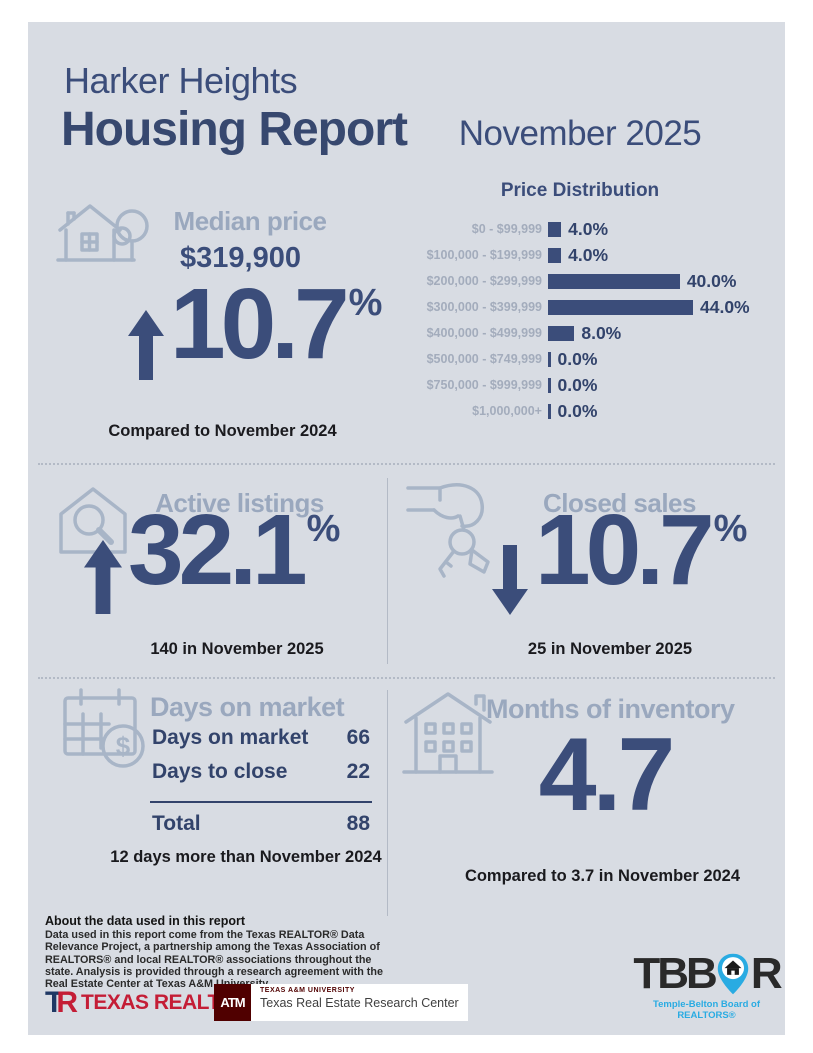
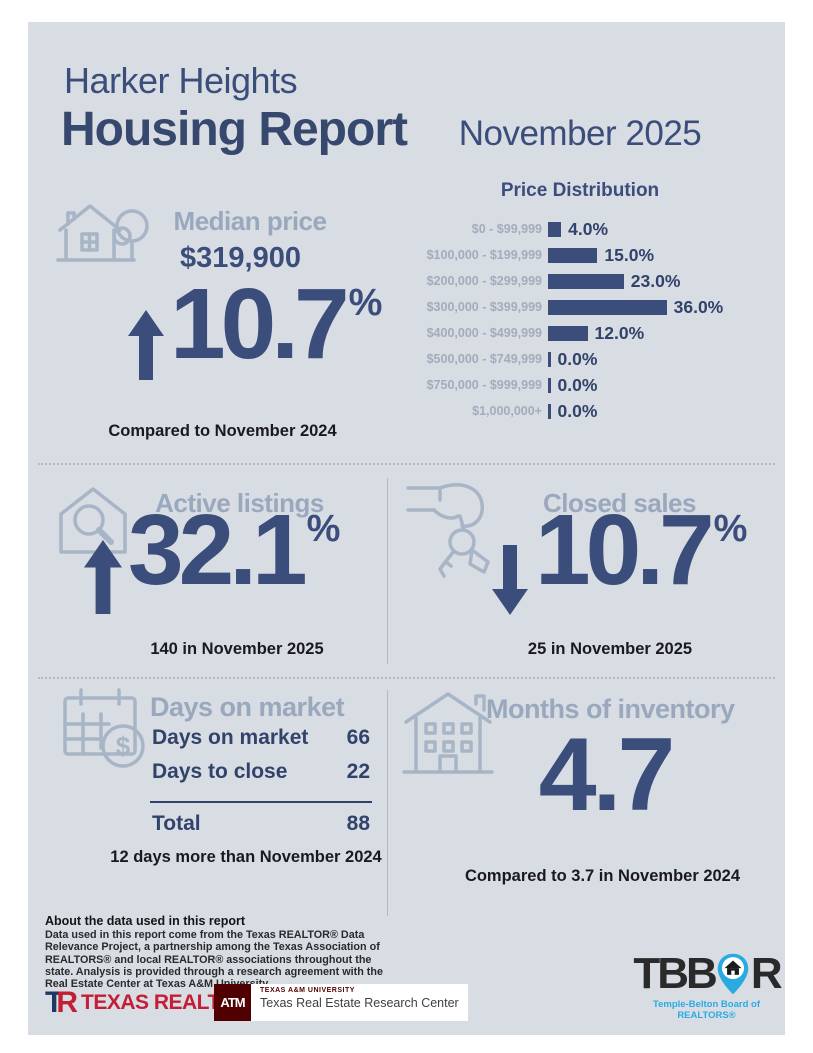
$100,000 - $199,999: 4.0% -> 15.0%
$200,000 - $299,999: 40.0% -> 23.0%
$300,000 - $399,999: 44.0% -> 36.0%
$400,000 - $499,999: 8.0% -> 12.0%
